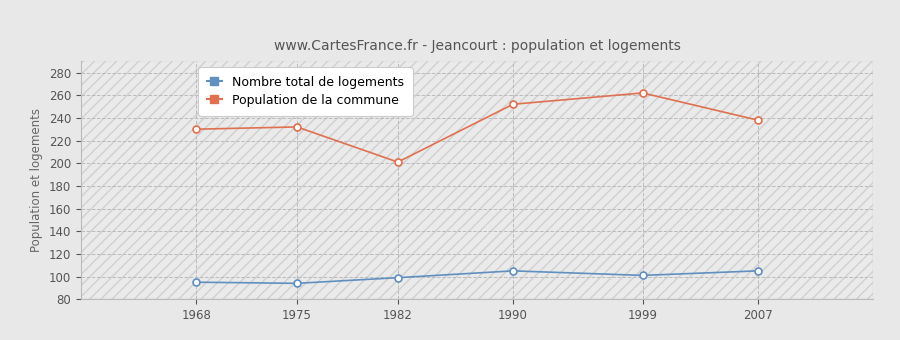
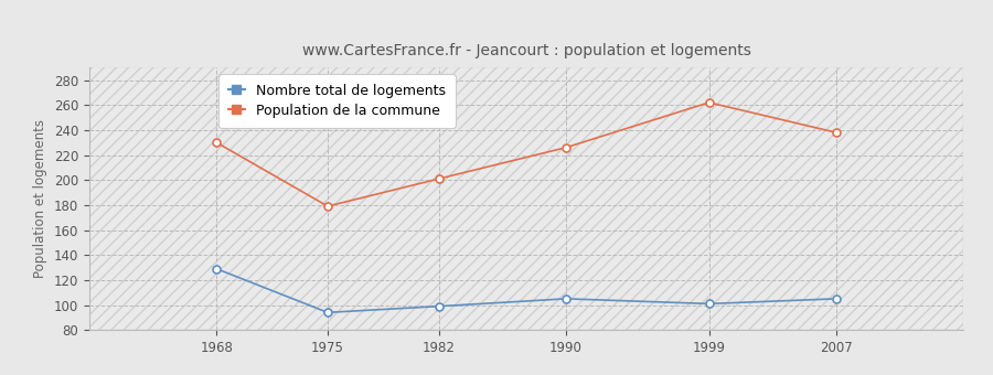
Nombre total de logements/1968: 95 -> 129
Population de la commune/1975: 232 -> 179
Population de la commune/1990: 252 -> 226
